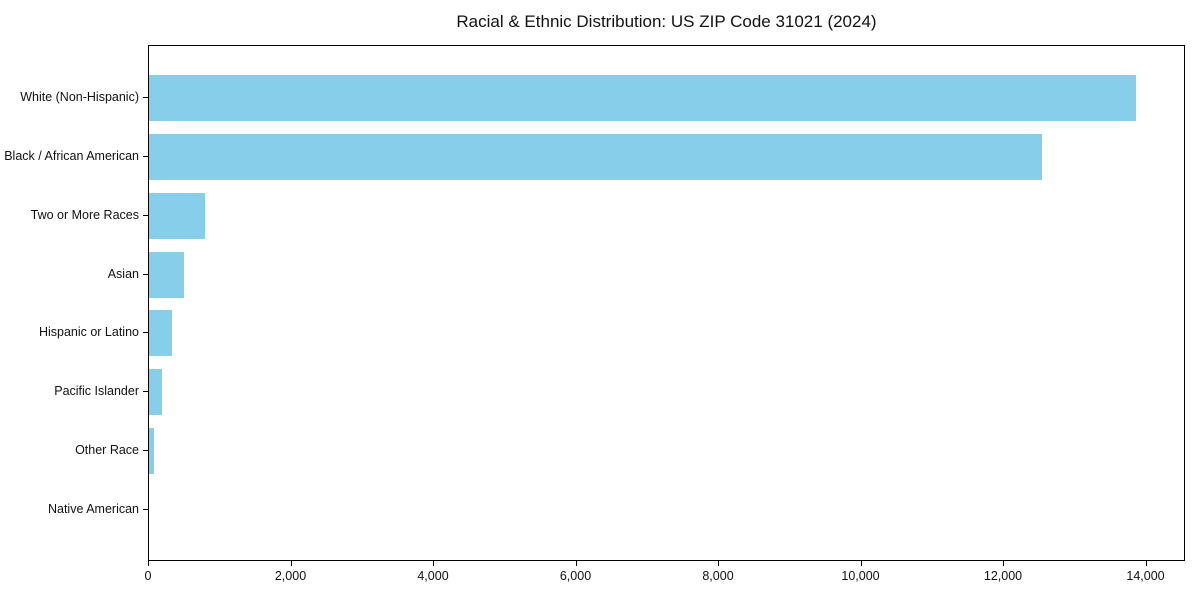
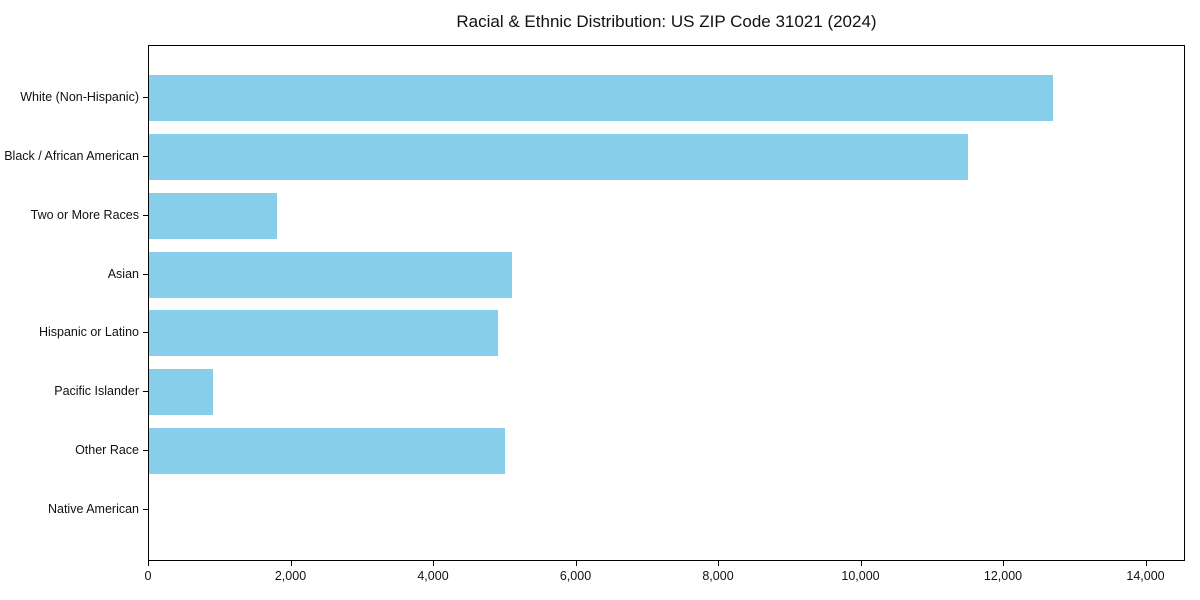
White (Non-Hispanic): 13900 -> 12700
Black / African American: 12600 -> 11500
Two or More Races: 800 -> 1800
Asian: 500 -> 5100
Hispanic or Latino: 300 -> 4900
Pacific Islander: 200 -> 900
Other Race: 100 -> 5000
